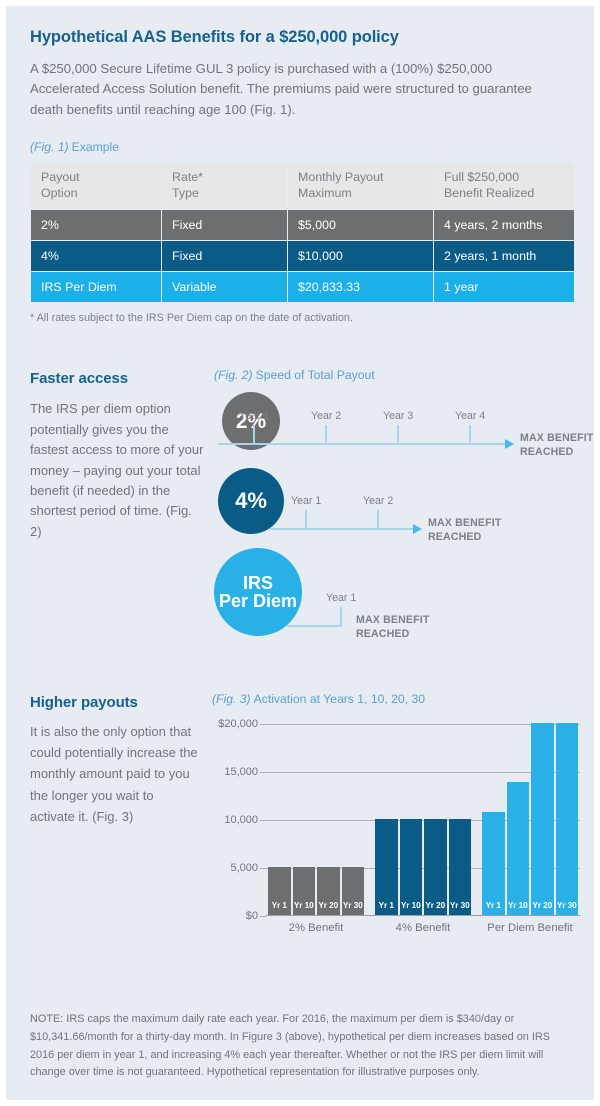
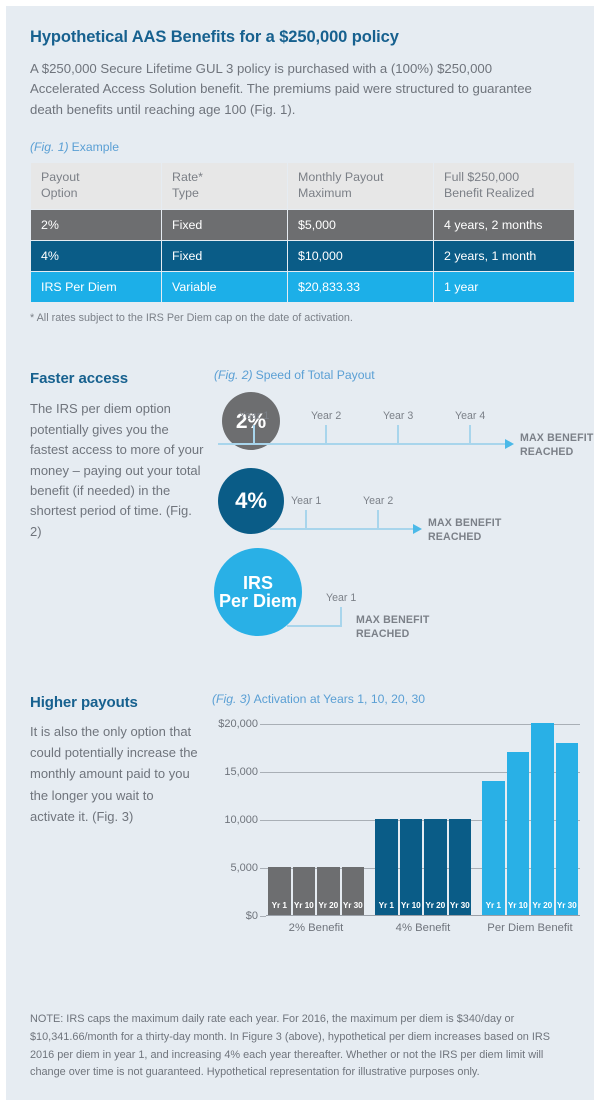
Per Diem Benefit/Yr 1: $11000 -> $14000
Per Diem Benefit/Yr 10: $14000 -> $17000
Per Diem Benefit/Yr 30: $20000 -> $18000
